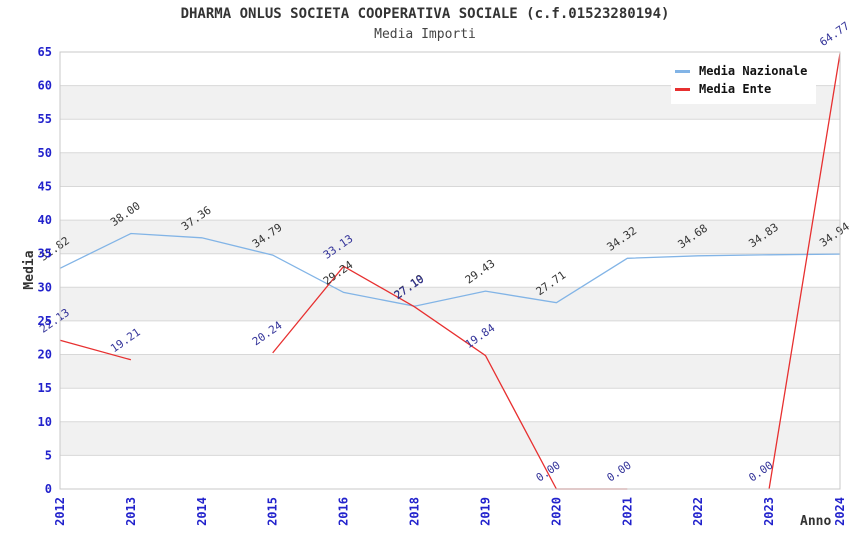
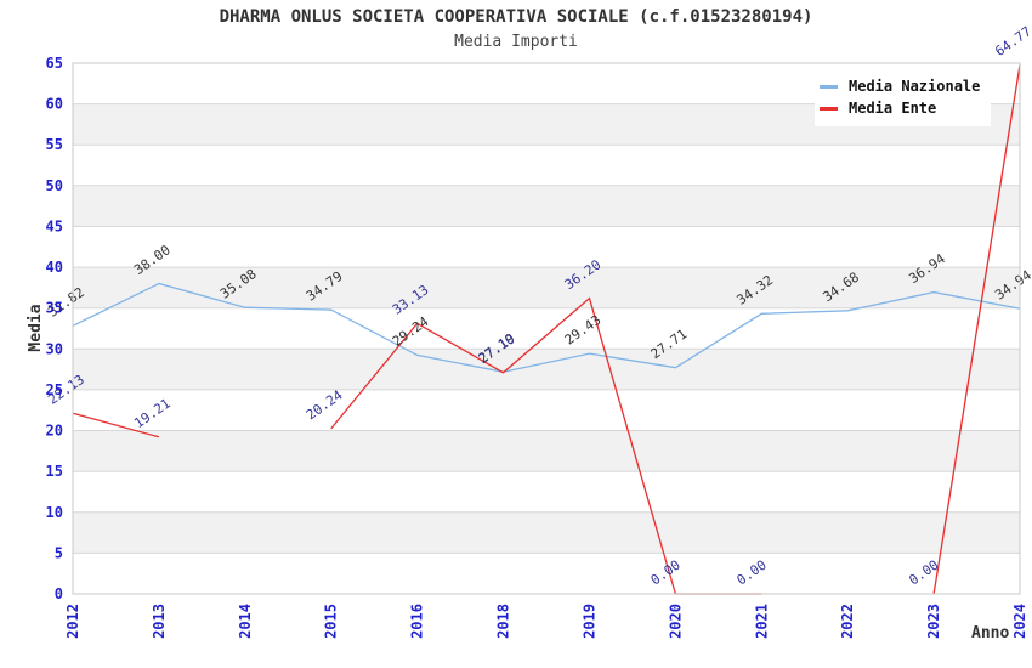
Media Nazionale/2014: 37.36 -> 35.08
Media Ente/2019: 19.84 -> 36.20
Media Nazionale/2023: 34.83 -> 36.94
